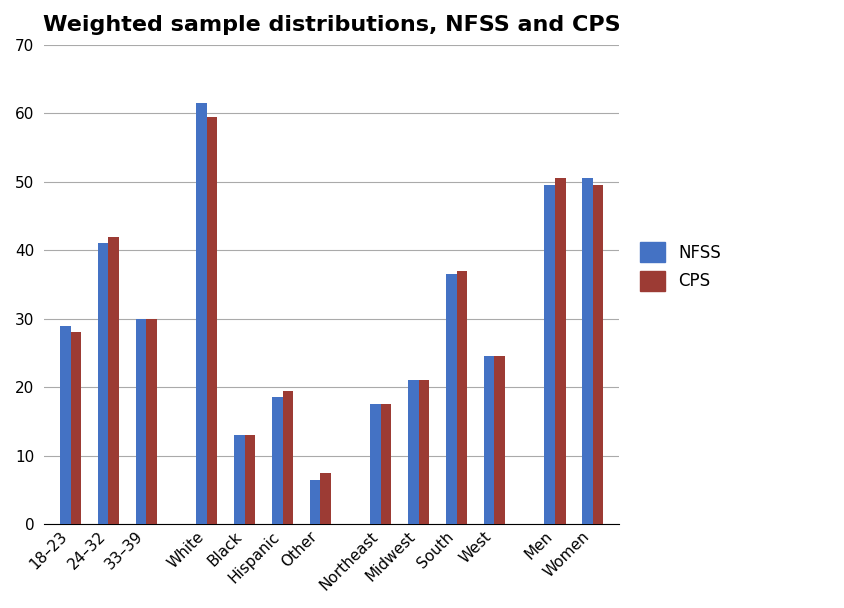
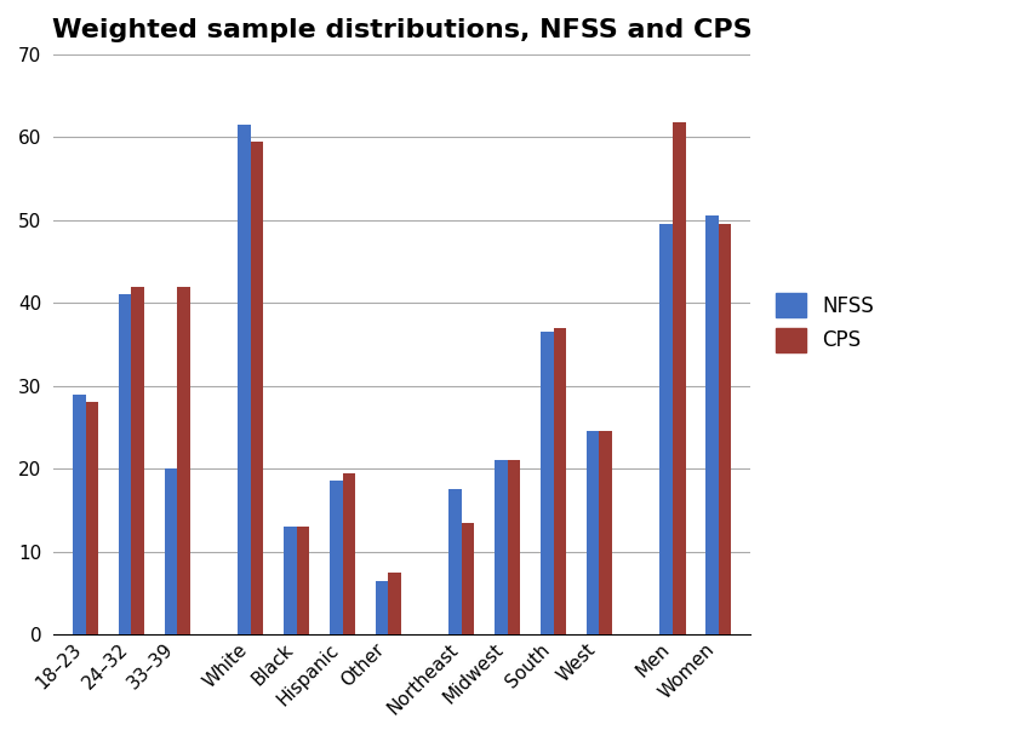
NFSS/33–39: 30.0 -> 20.0
CPS/33–39: 30.0 -> 42.0
CPS/Northeast: 17.5 -> 13.4
CPS/Men: 50.5 -> 61.8
